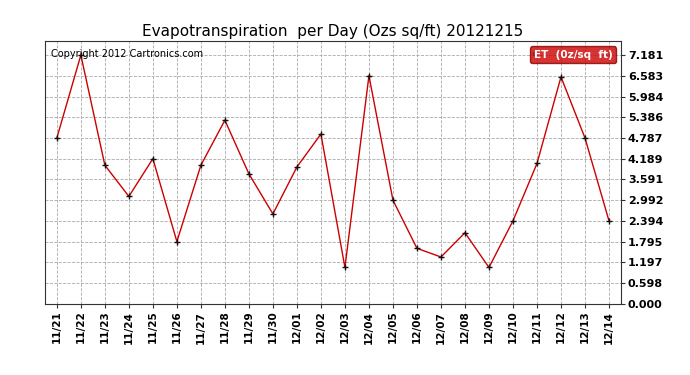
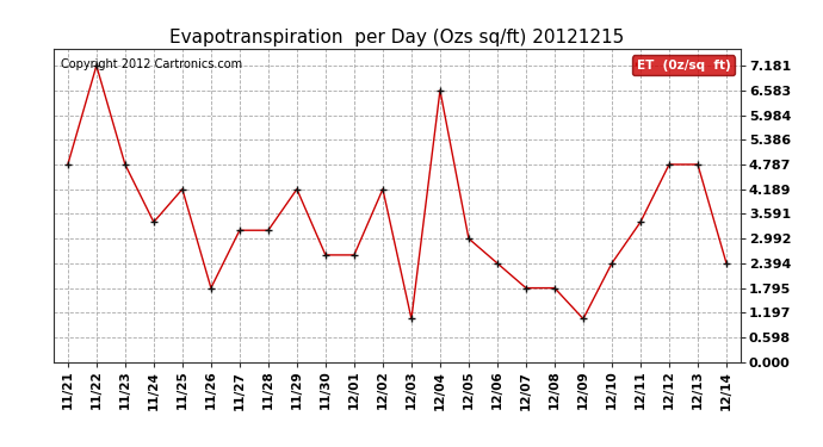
11/23: 4.00 -> 4.79
11/24: 3.10 -> 3.39
11/27: 4.00 -> 3.19
11/28: 5.30 -> 3.19
11/29: 3.75 -> 4.19
12/01: 3.95 -> 2.59
12/02: 4.90 -> 4.19
12/06: 1.60 -> 2.39
12/07: 1.35 -> 1.79
12/08: 2.05 -> 1.79
12/11: 4.05 -> 3.39
12/12: 6.55 -> 4.79
